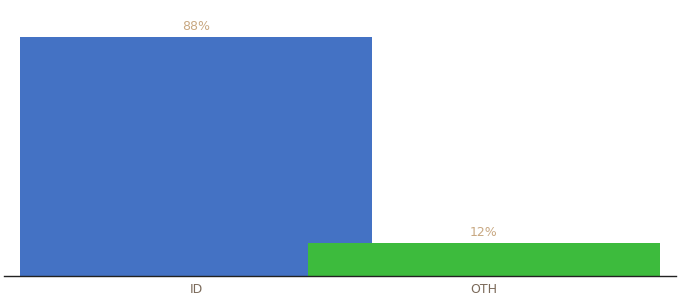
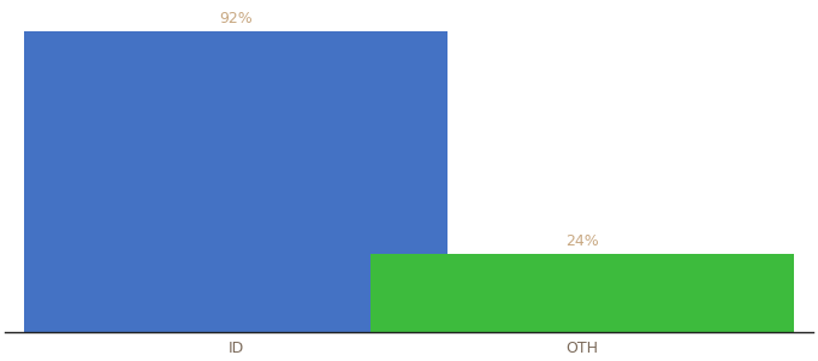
ID: 88% -> 92%
OTH: 12% -> 24%
